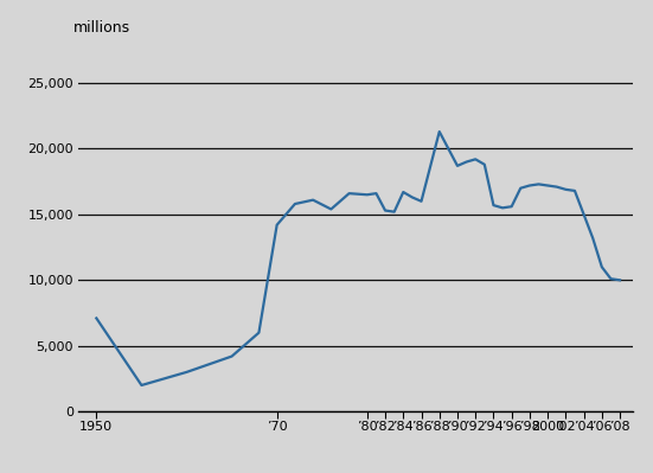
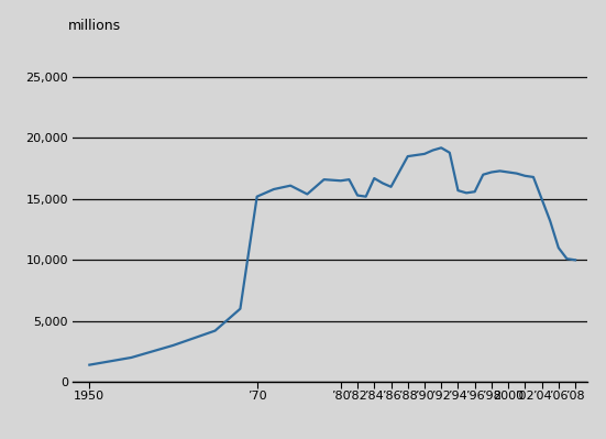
1950: 7,100 -> 1,400
’70: 14,200 -> 15,200
’88: 21,300 -> 18,500
